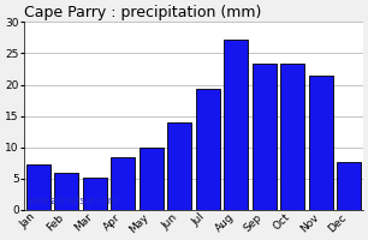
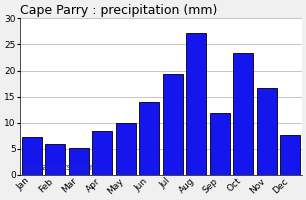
Sep: 23.3 -> 11.8
Nov: 21.5 -> 16.6
